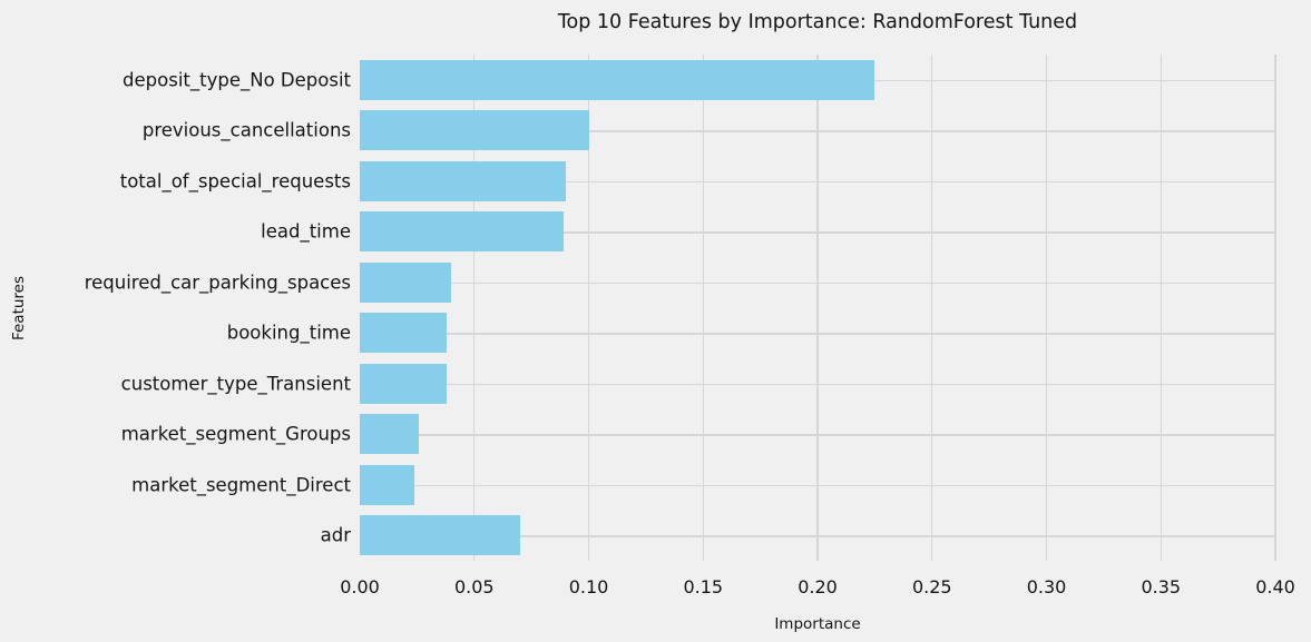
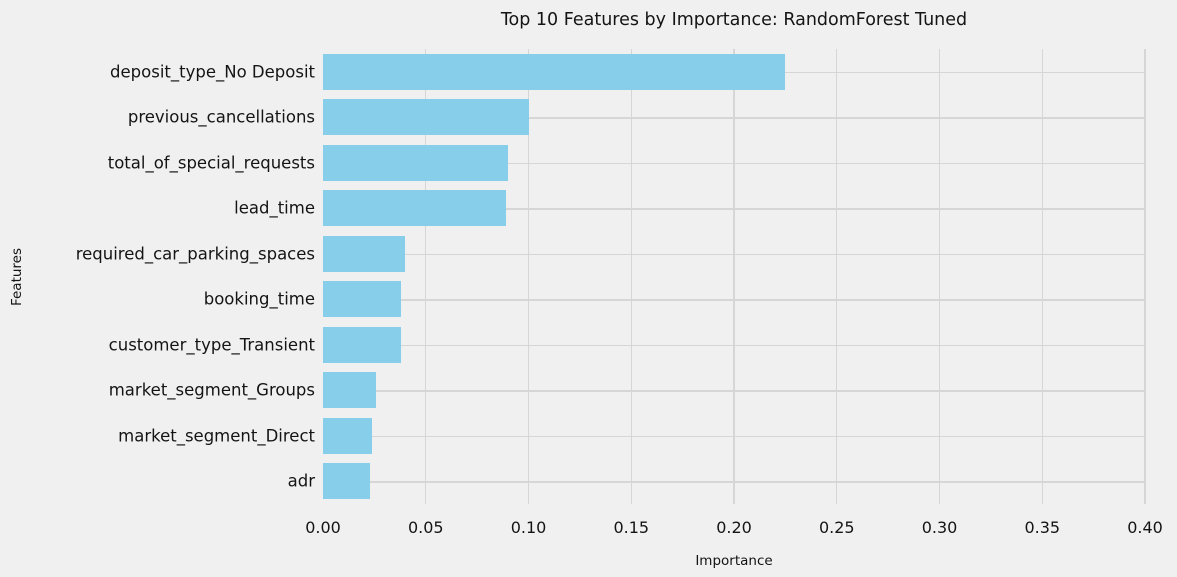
adr: 0.070 -> 0.023
